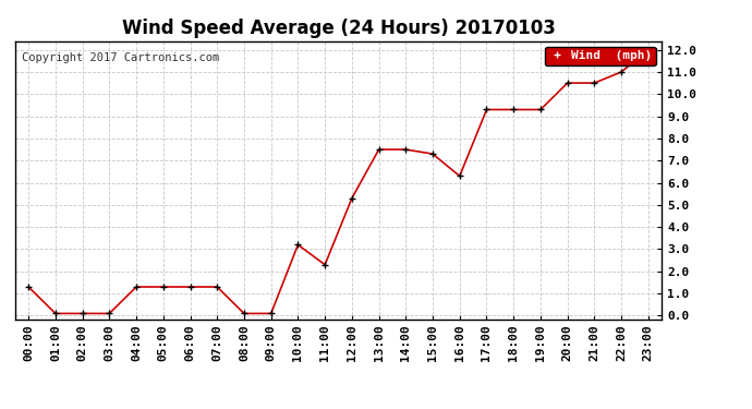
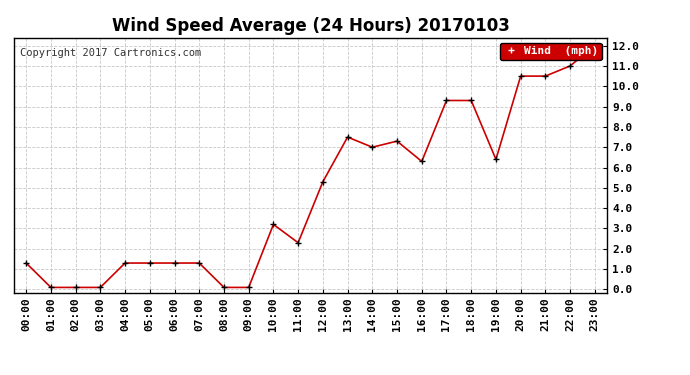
14:00: 7.5 -> 7.0
19:00: 9.3 -> 6.4
